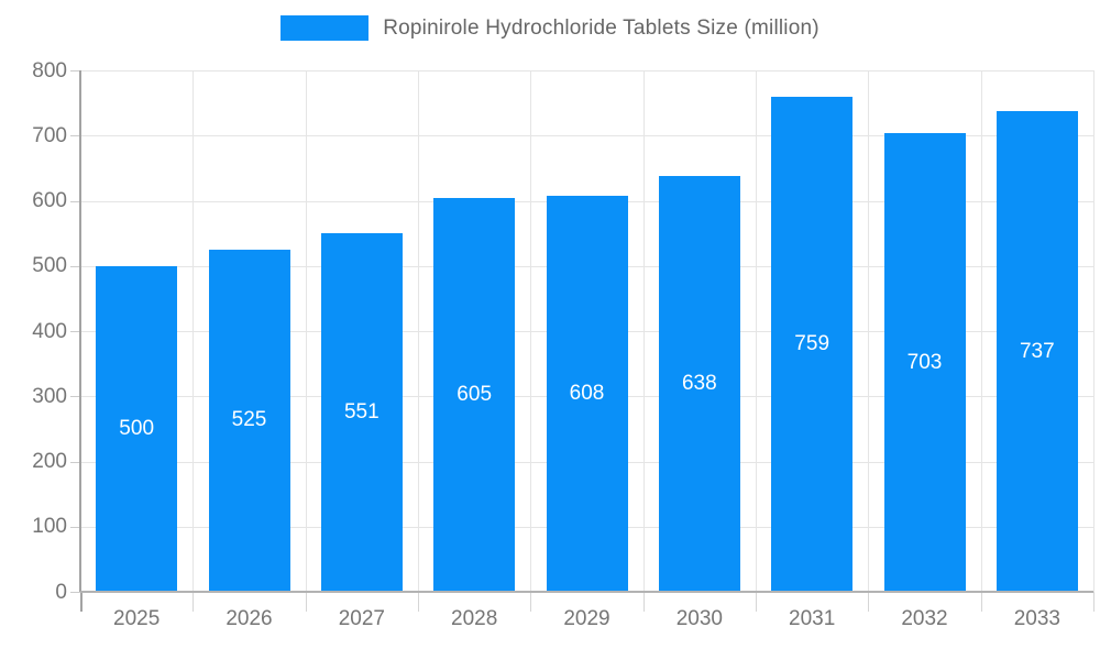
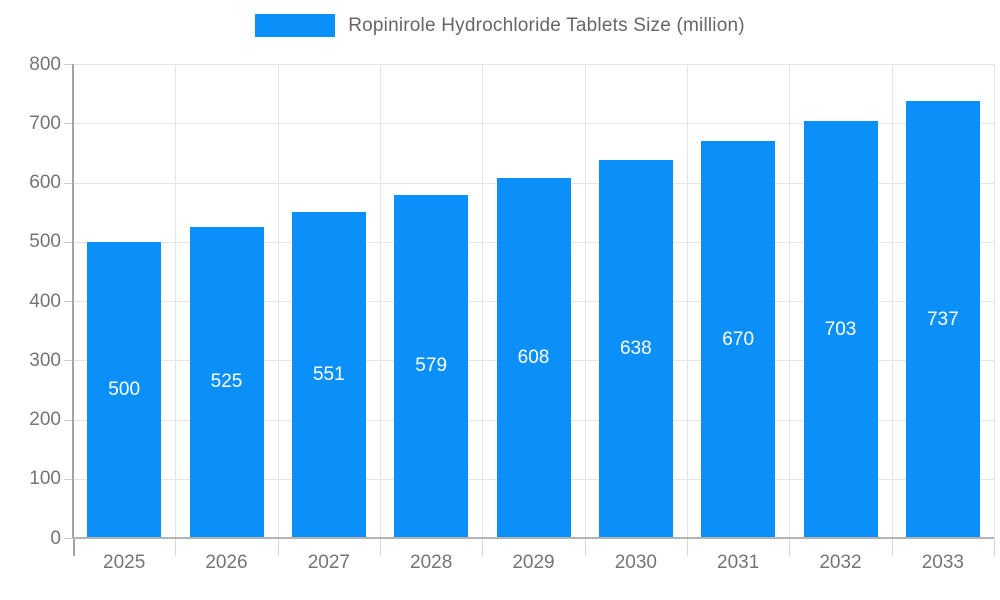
2028: 605 -> 579
2031: 759 -> 670
